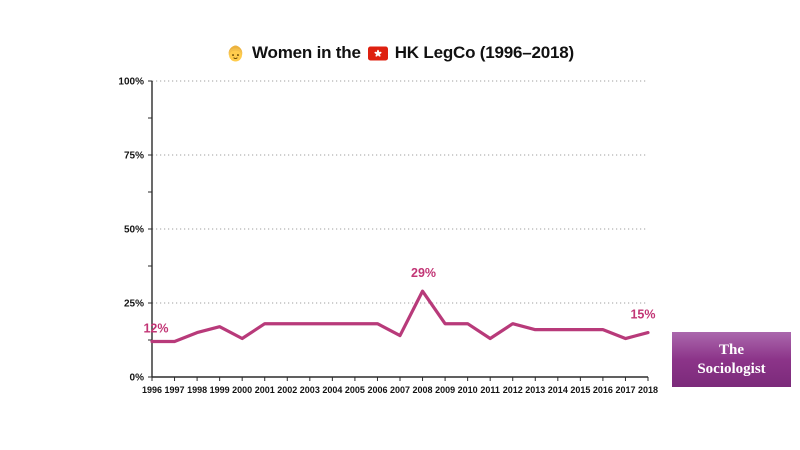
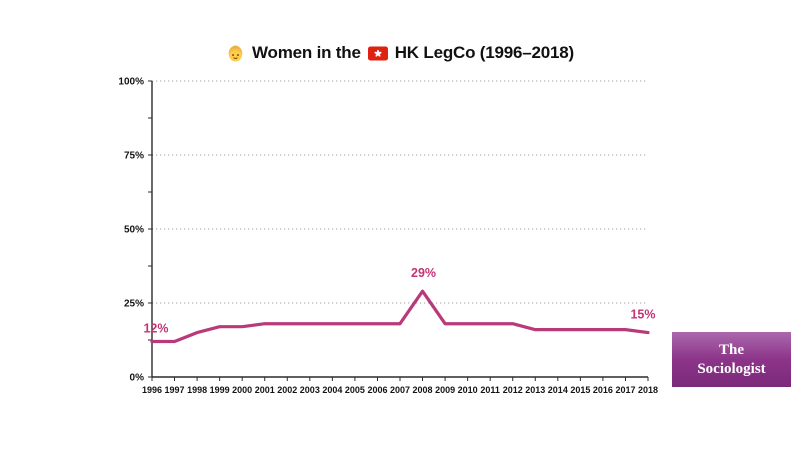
2000: 13% -> 17%
2007: 14% -> 18%
2011: 13% -> 18%
2017: 13% -> 16%
